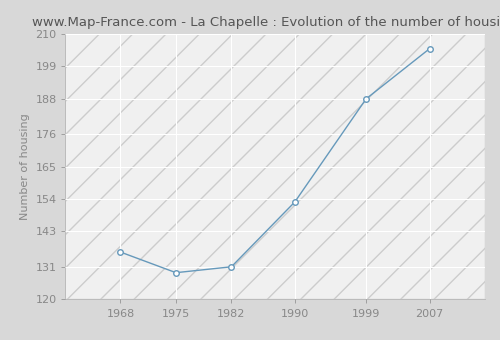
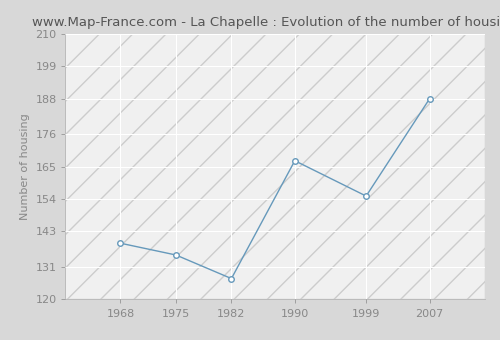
1968: 136 -> 139
1975: 129 -> 135
1982: 131 -> 127
1990: 153 -> 167
1999: 188 -> 155
2007: 205 -> 188
